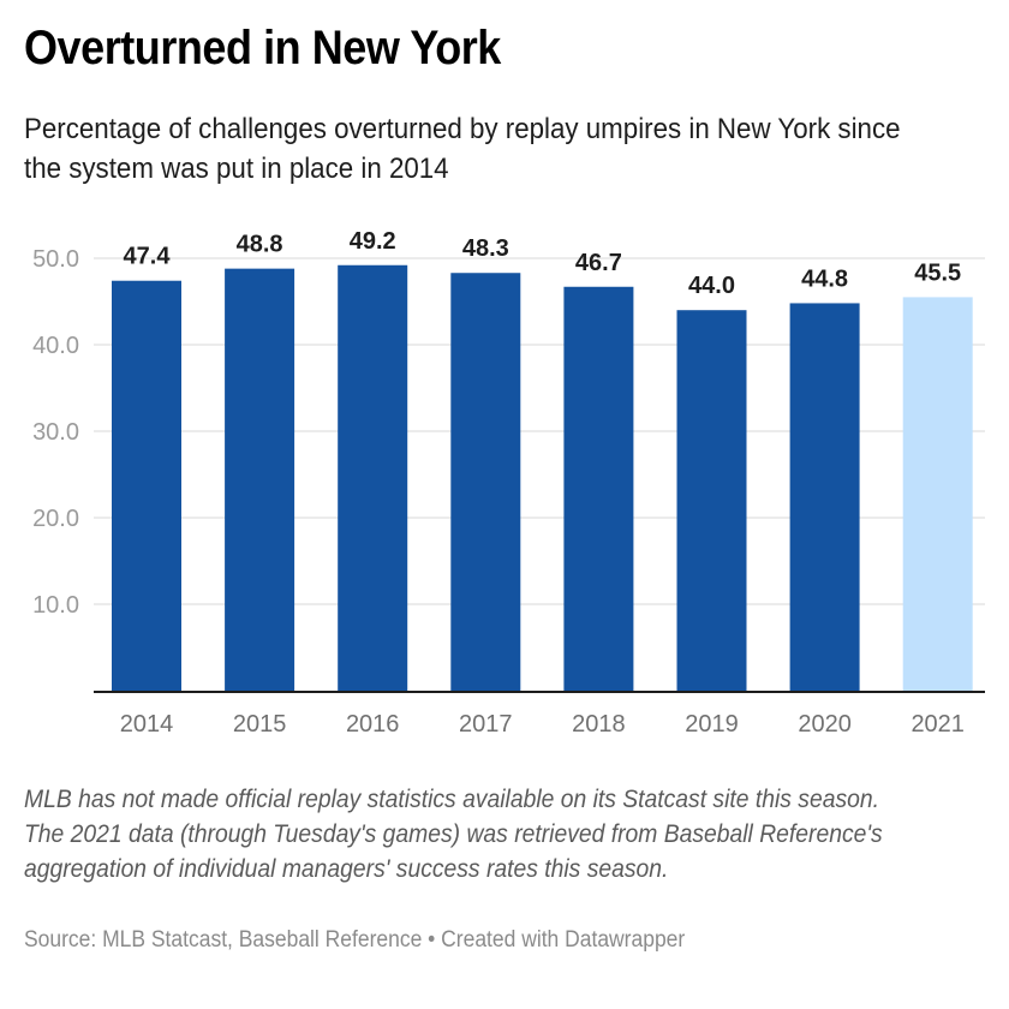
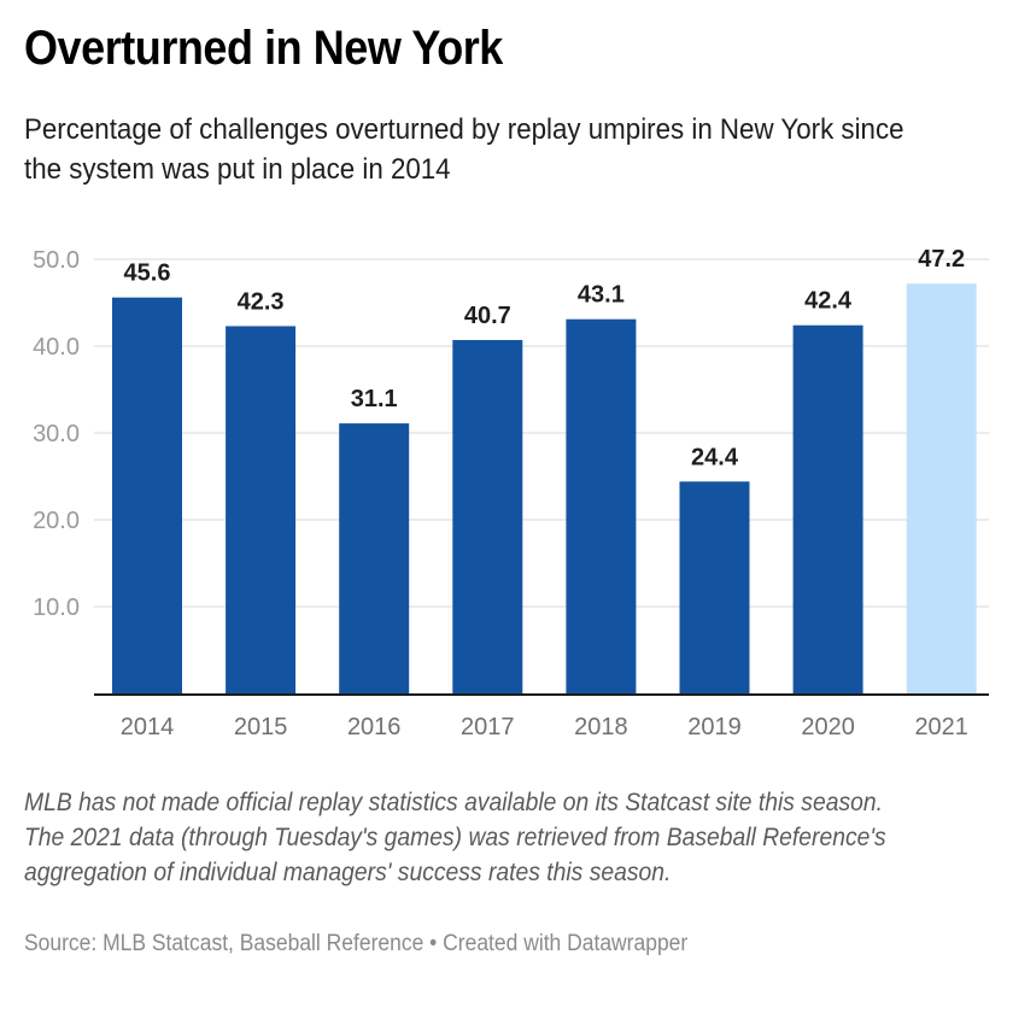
2014: 47.4 -> 45.6
2015: 48.8 -> 42.3
2016: 49.2 -> 31.1
2017: 48.3 -> 40.7
2018: 46.7 -> 43.1
2019: 44.0 -> 24.4
2020: 44.8 -> 42.4
2021: 45.5 -> 47.2
